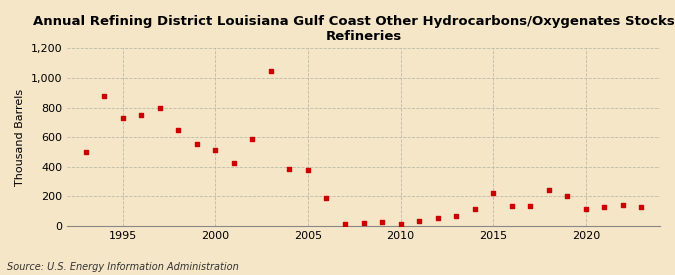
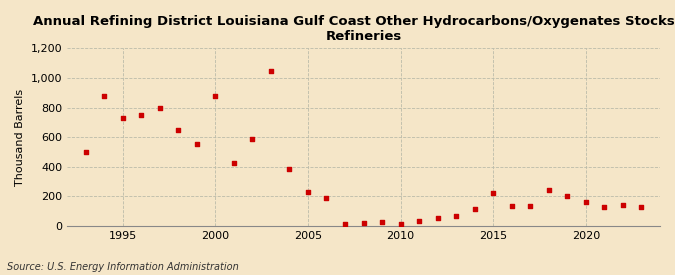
2000: 510 -> 880
2005: 380 -> 230
2020: 120 -> 160
